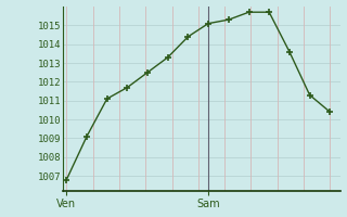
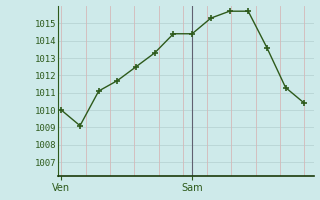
Ven: 1006.8 -> 1010.0
Sam: 1015.1 -> 1014.4
